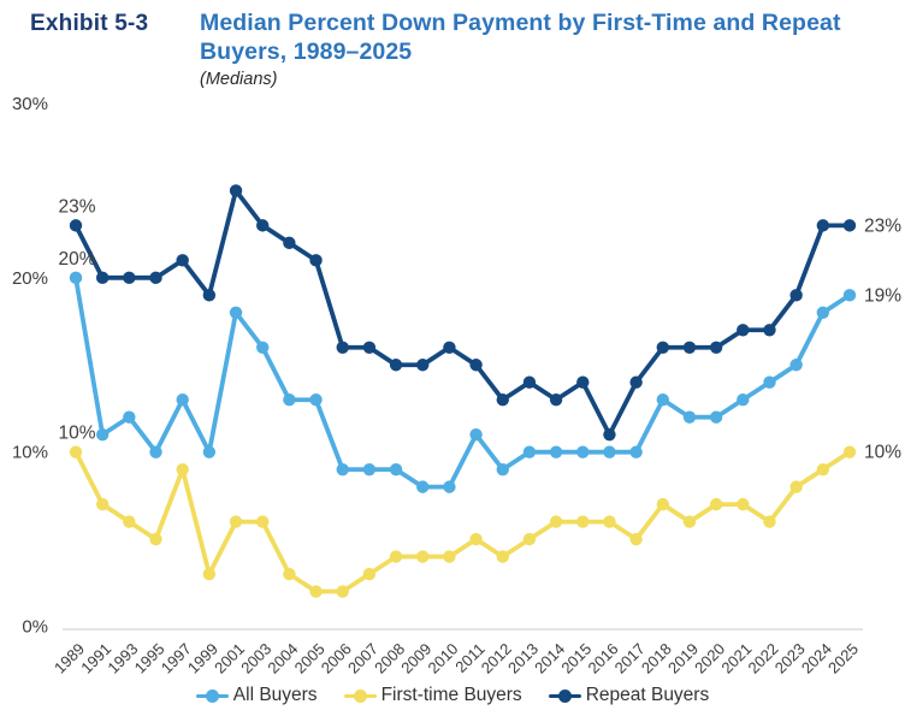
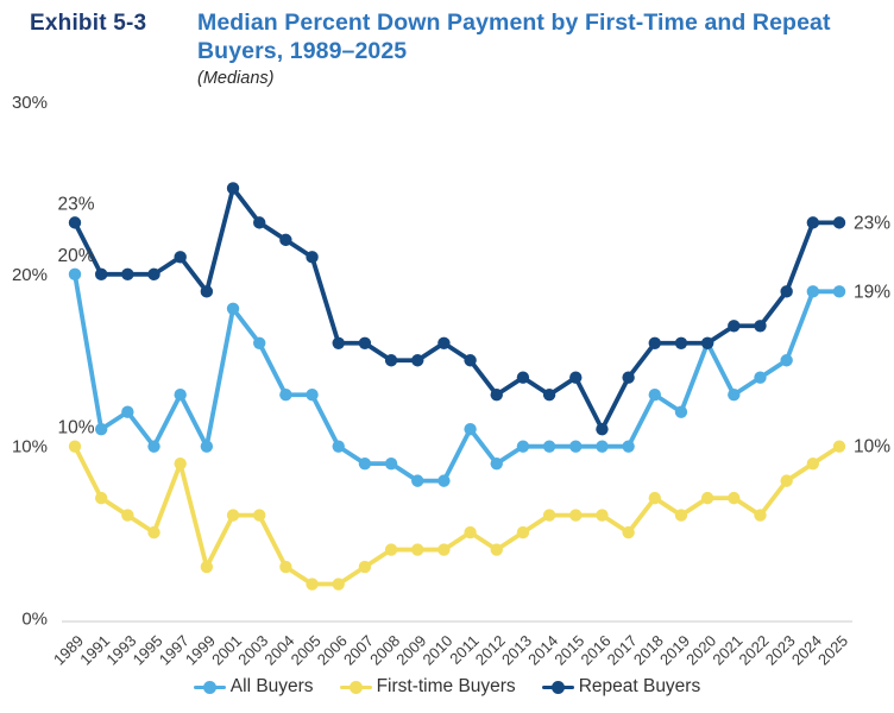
All Buyers/2006: 9% -> 10%
All Buyers/2020: 12% -> 16%
All Buyers/2024: 18% -> 19%
